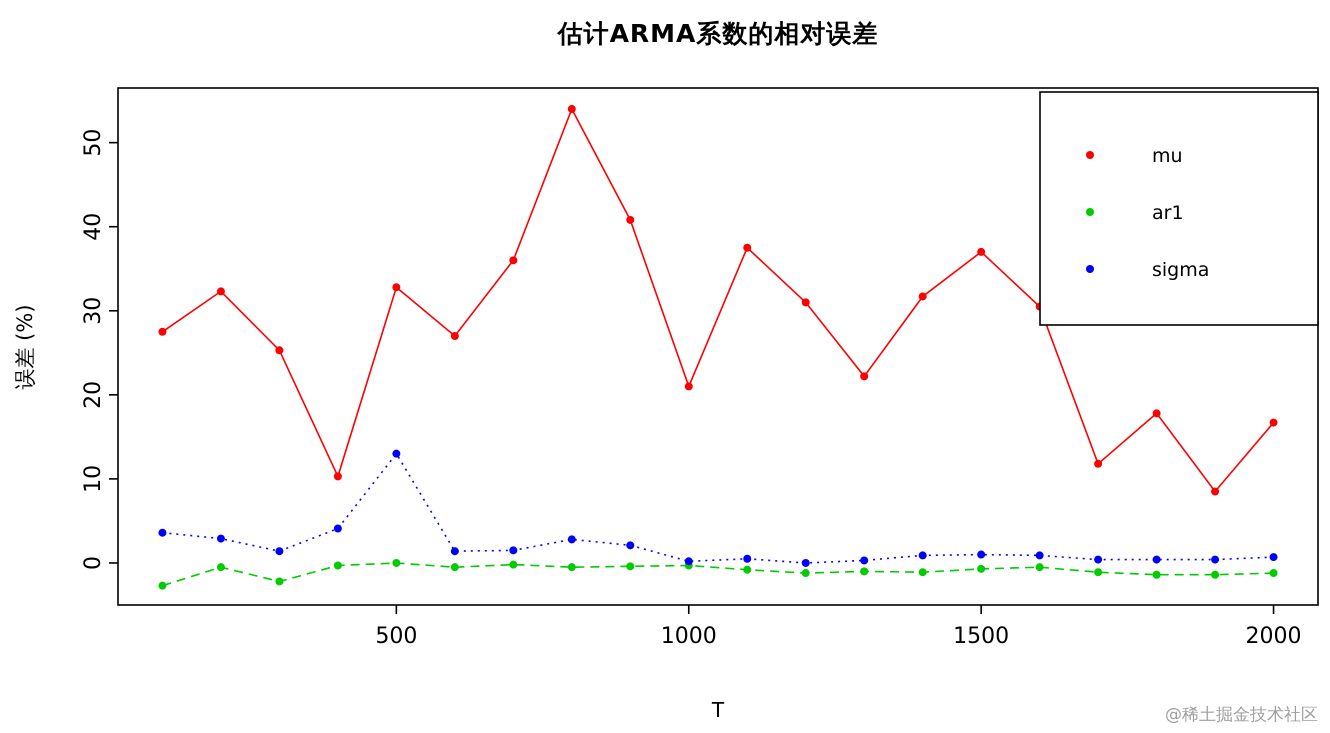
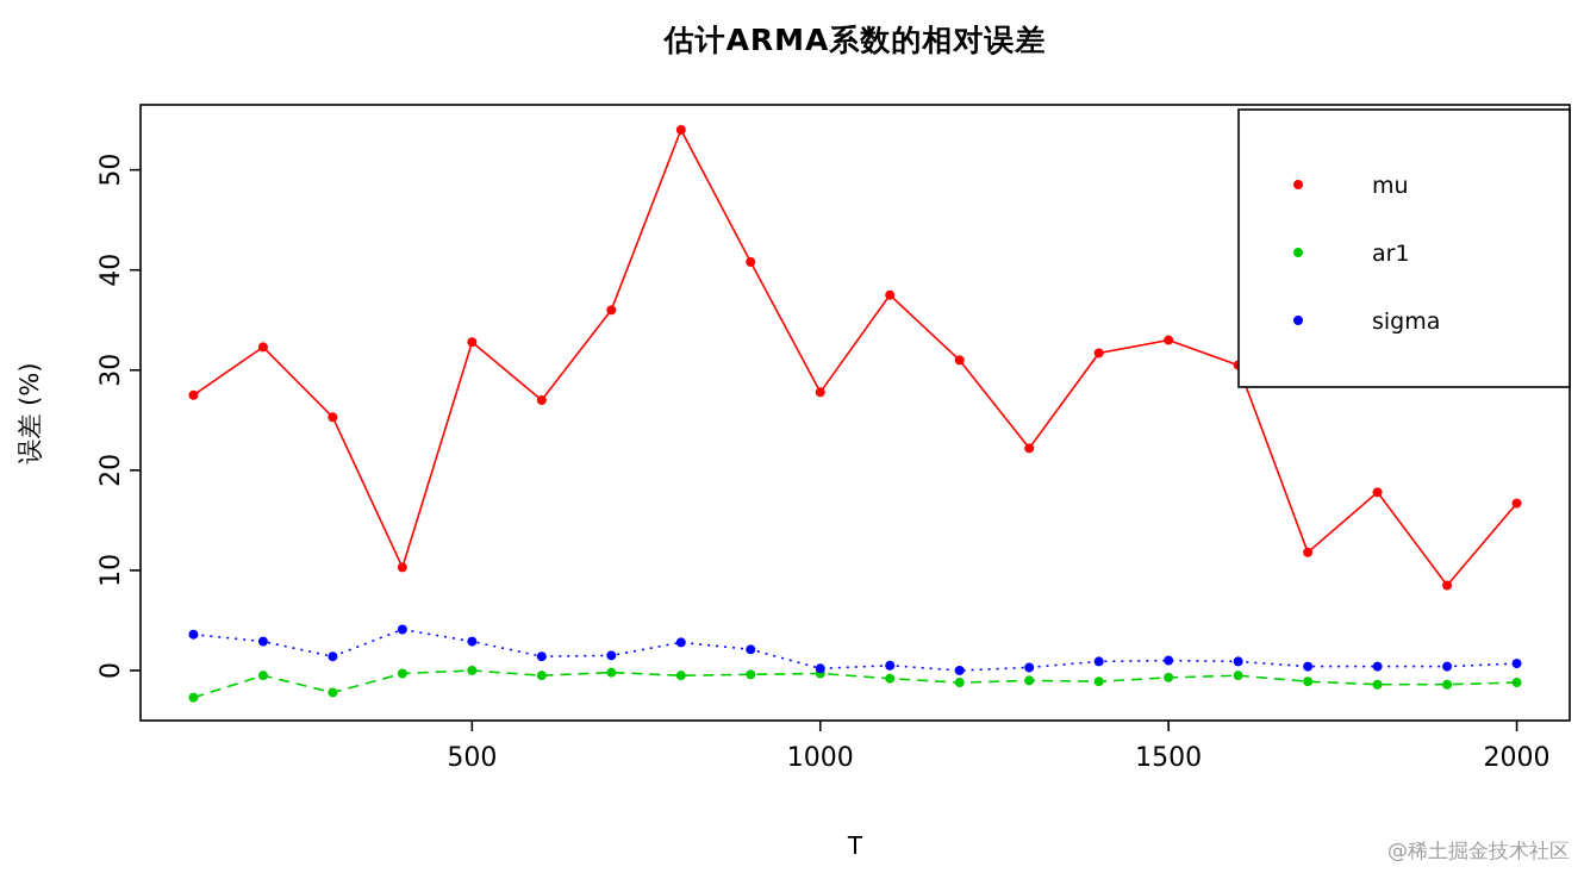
sigma/500: 13 -> 3
mu/1000: 21 -> 28
mu/1500: 37 -> 33
